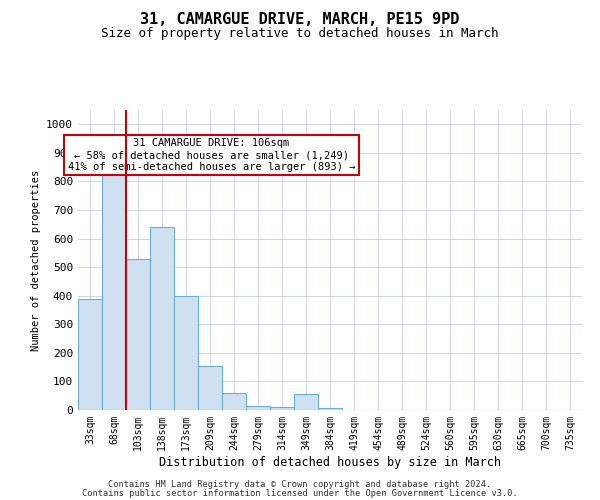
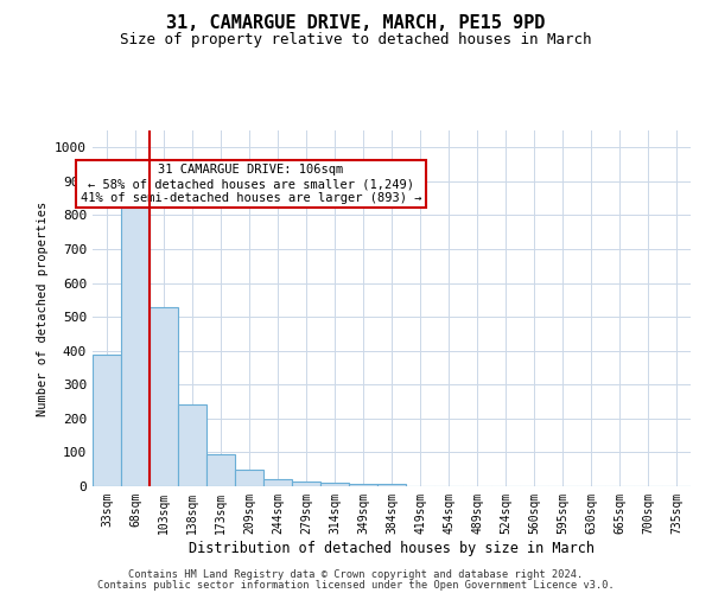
138sqm: 640 -> 240
173sqm: 400 -> 95
209sqm: 155 -> 50
244sqm: 60 -> 20
349sqm: 55 -> 8
